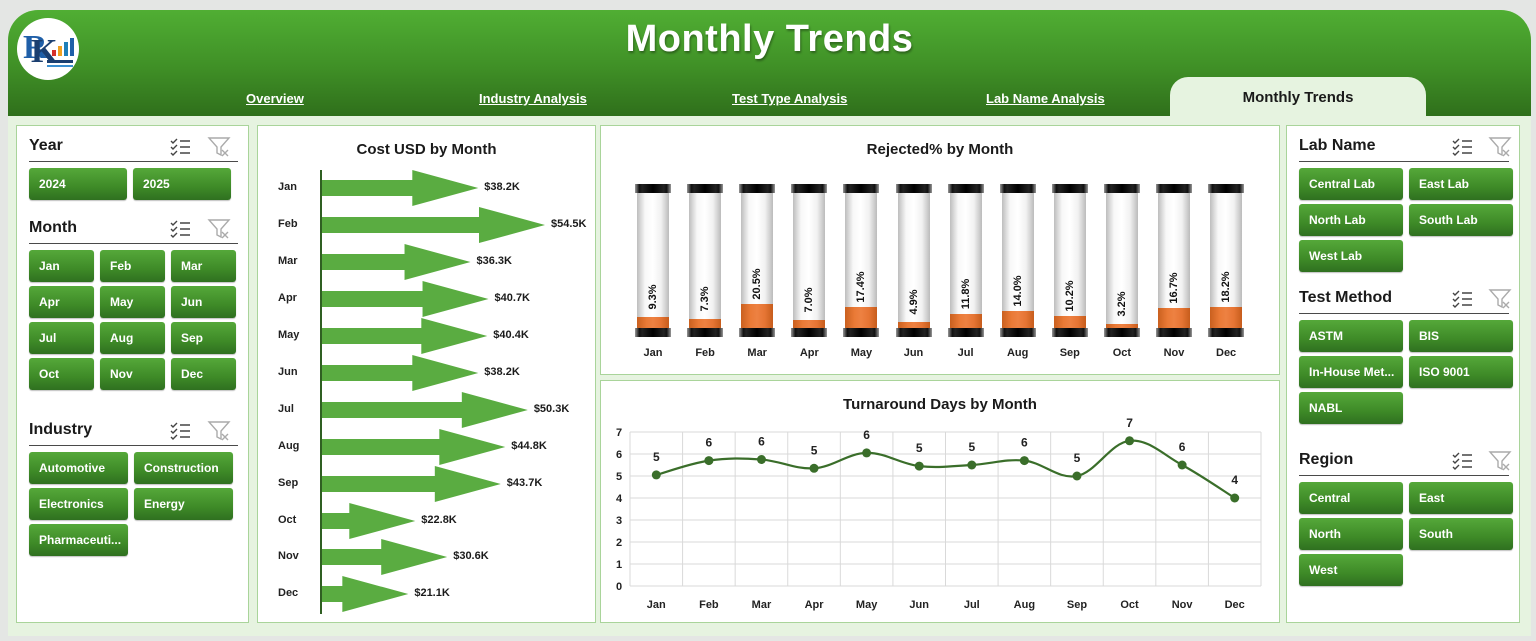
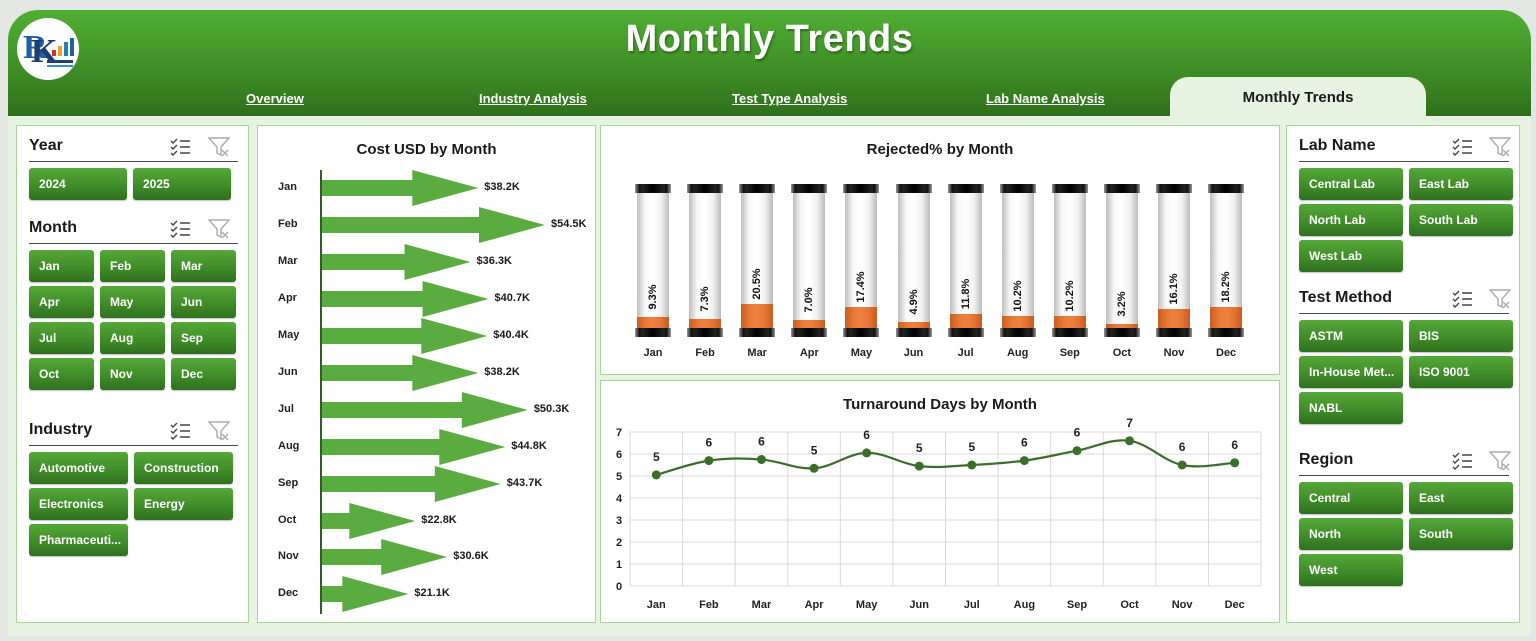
Rejected% by Month/Aug: 14.0% -> 10.2%
Rejected% by Month/Nov: 16.7% -> 16.1%
Turnaround Days by Month/Sep: 5 -> 6
Turnaround Days by Month/Dec: 4 -> 6
